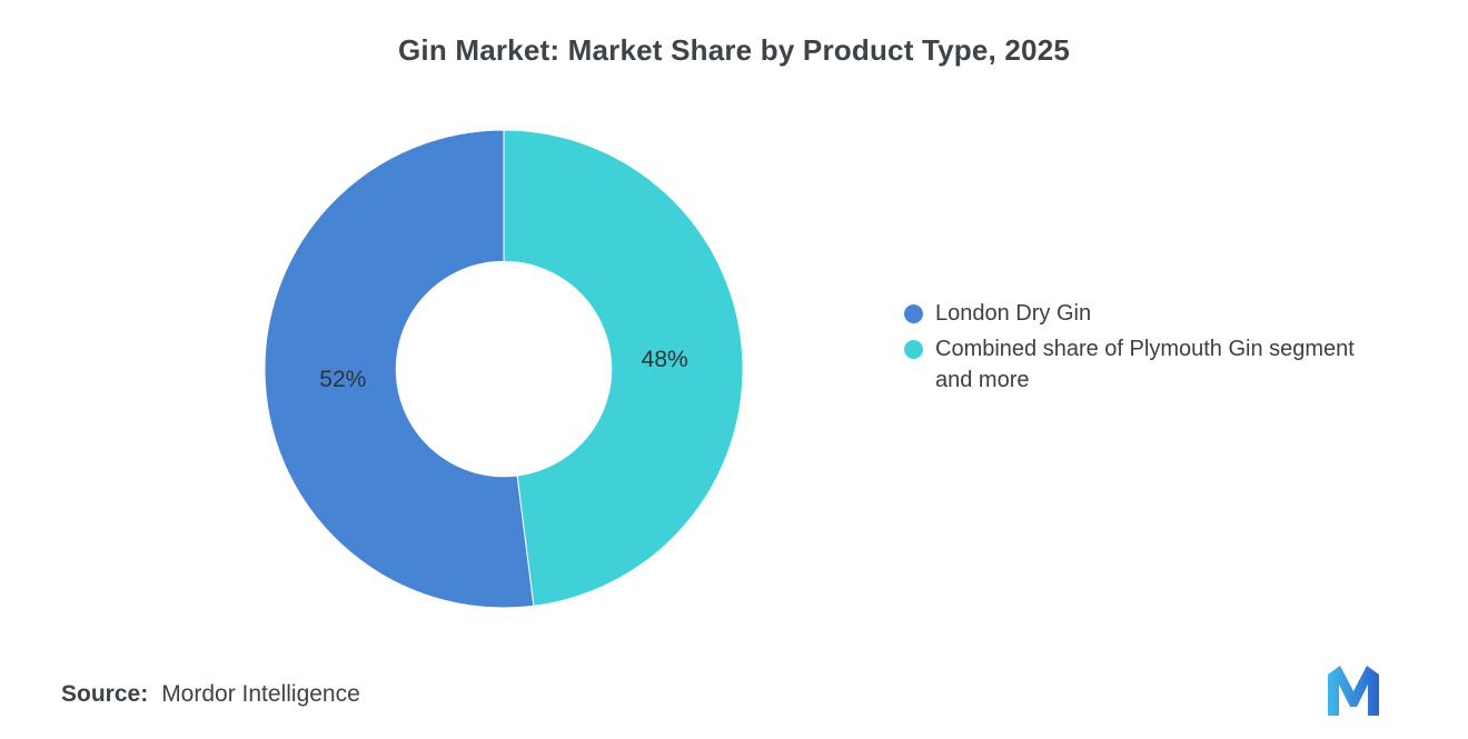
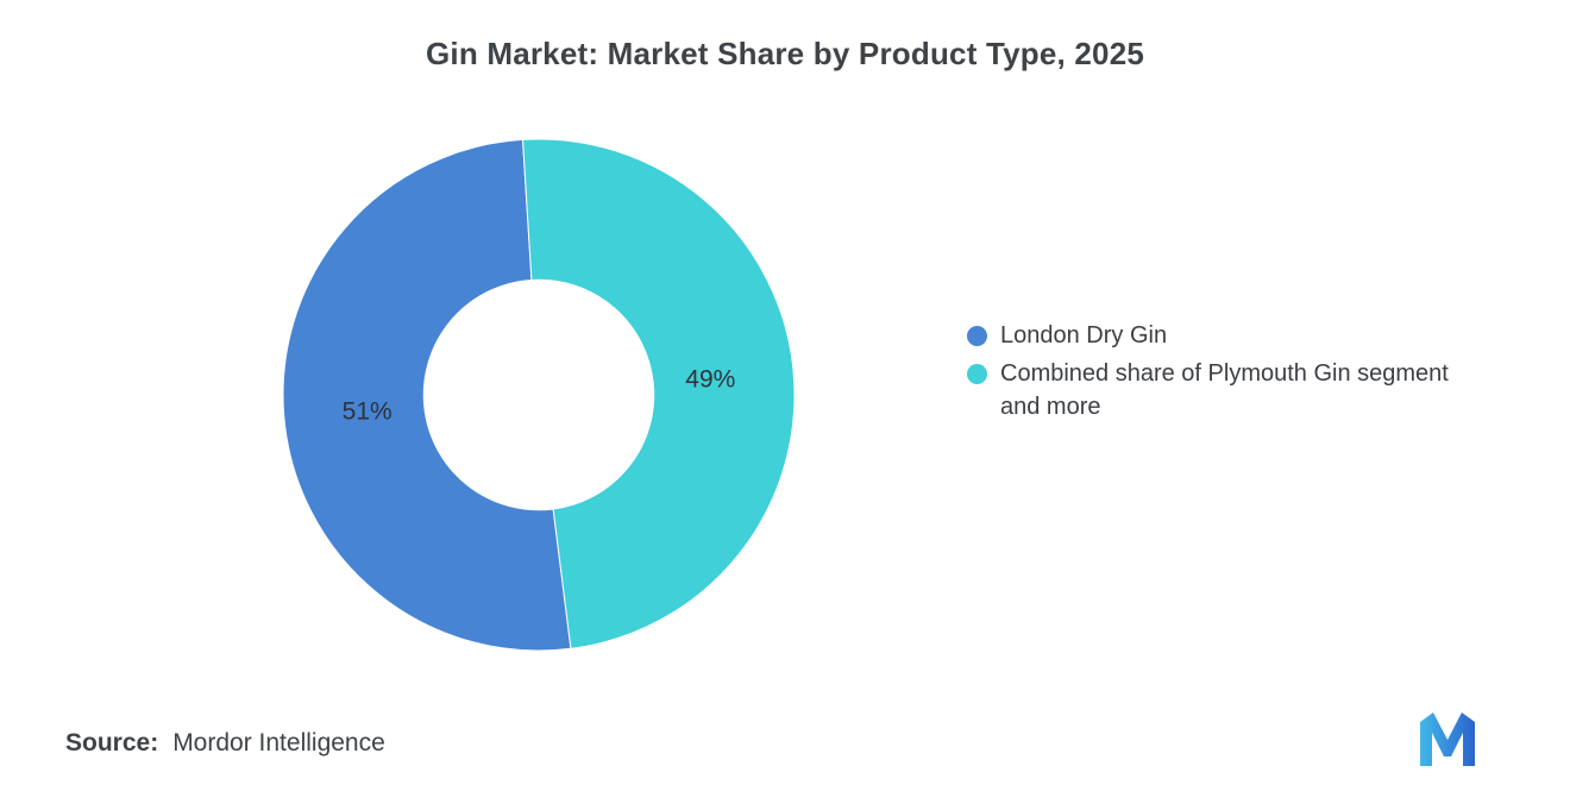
London Dry Gin: 52% -> 51%
Combined share of Plymouth Gin segment and more: 48% -> 49%
